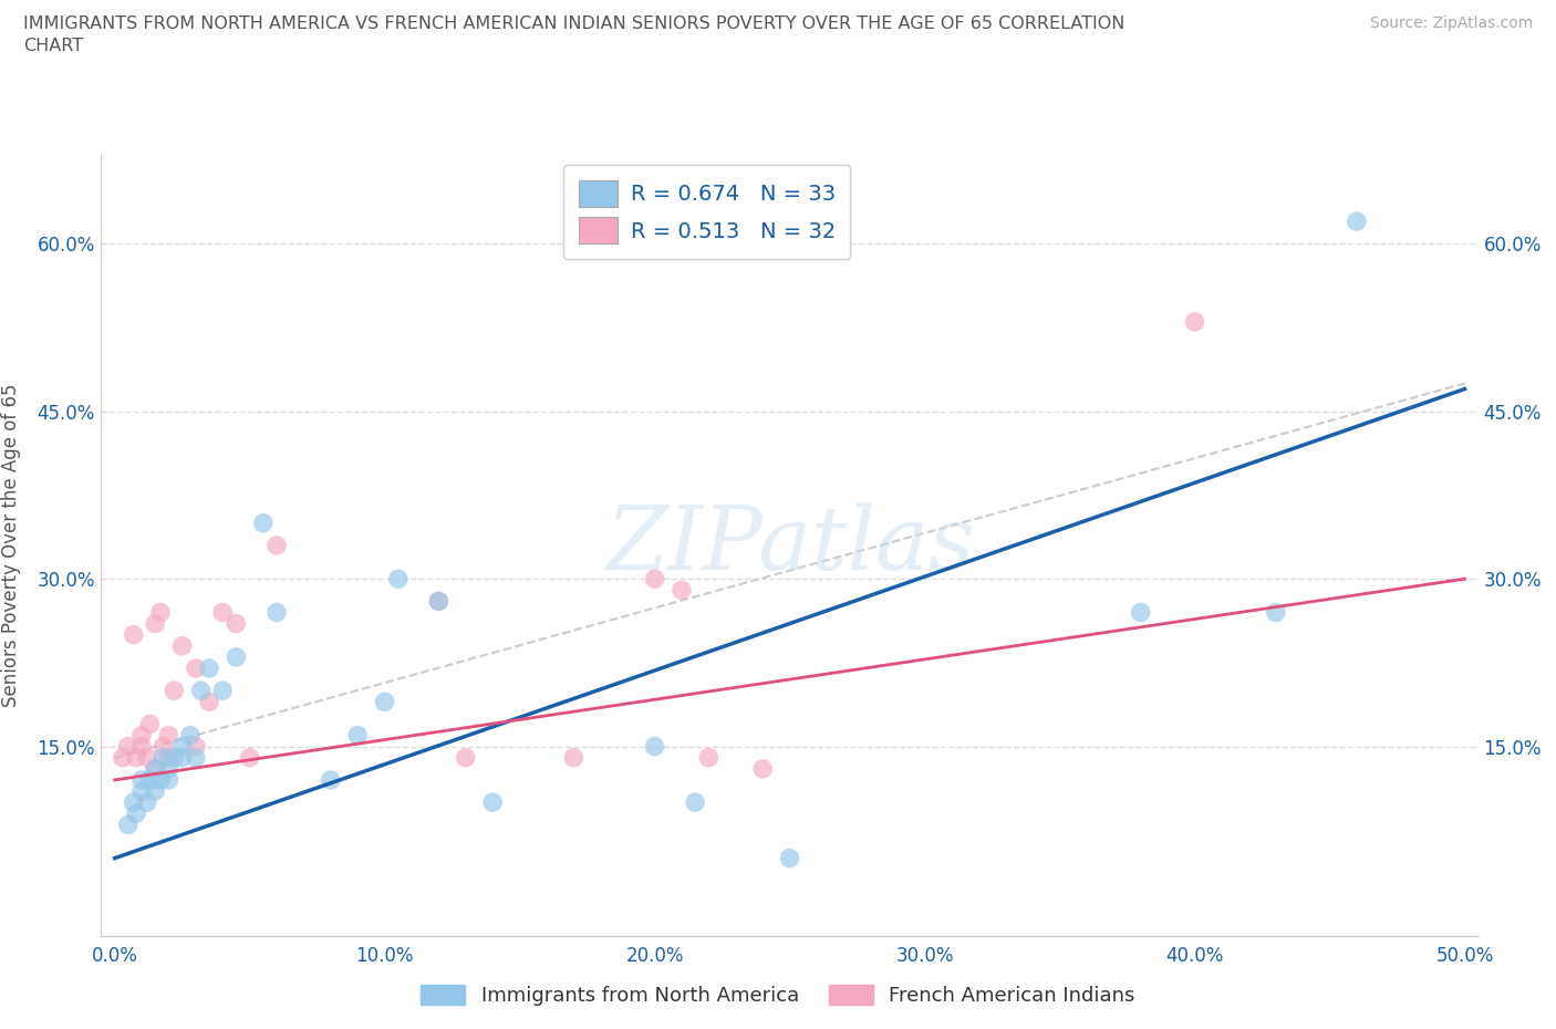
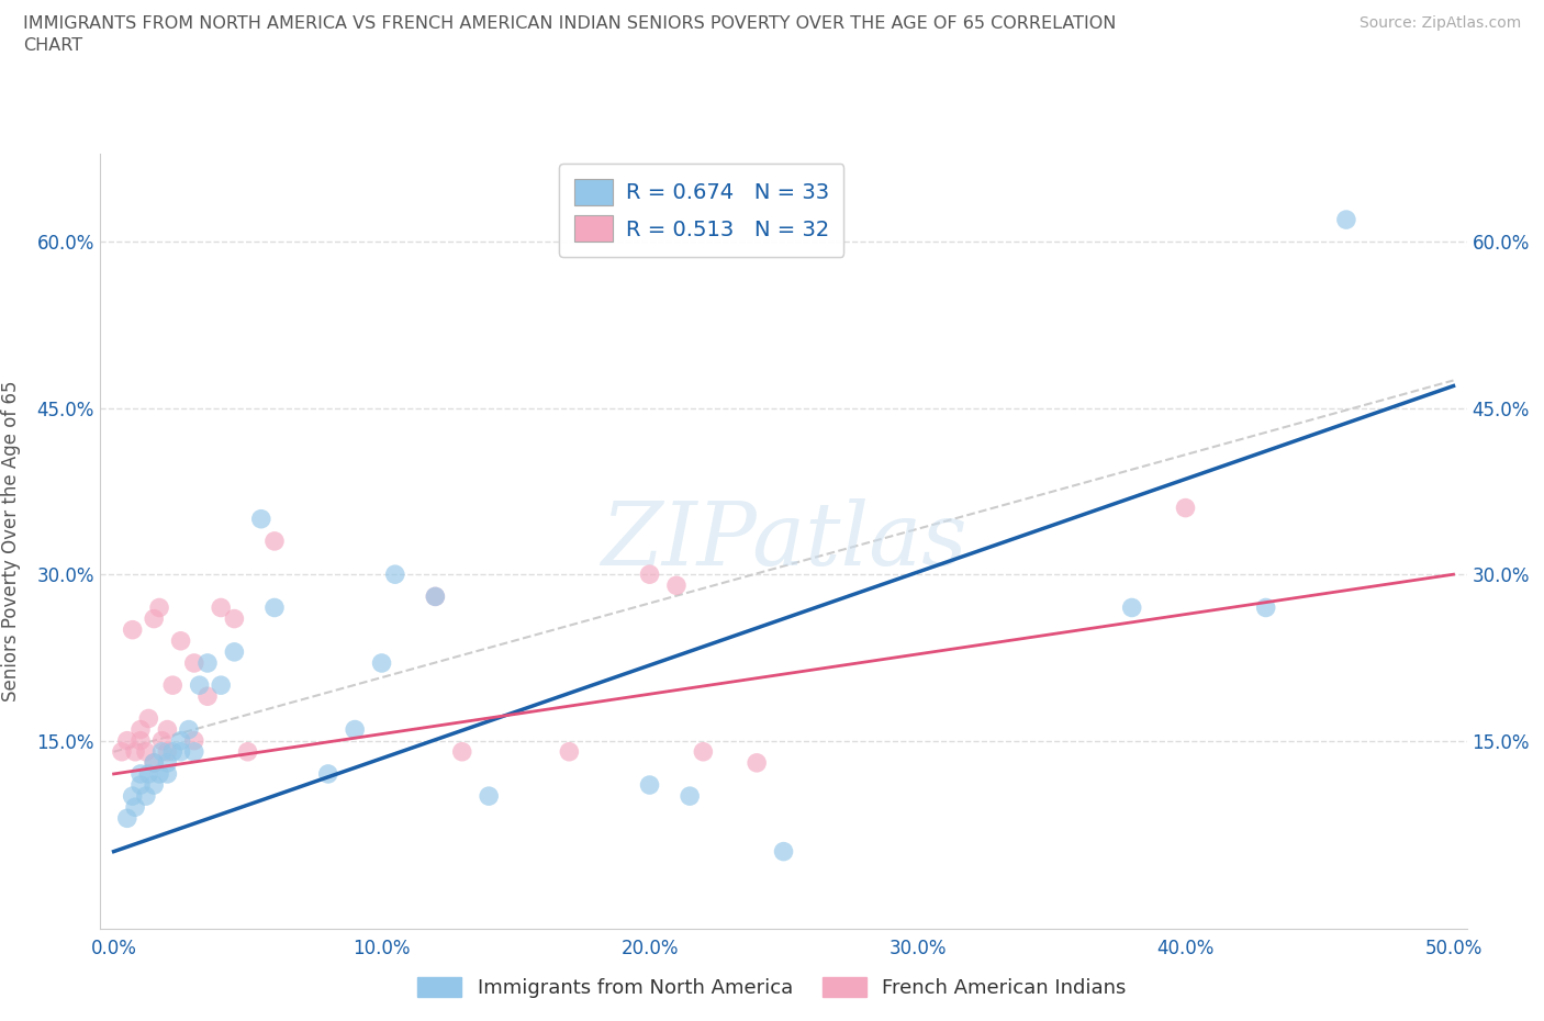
Immigrants from North America/10.0%: 19% -> 22%
Immigrants from North America/20.0%: 15% -> 11%
French American Indians/40.0%: 53% -> 36%
